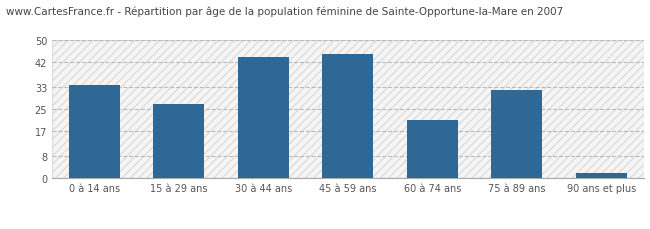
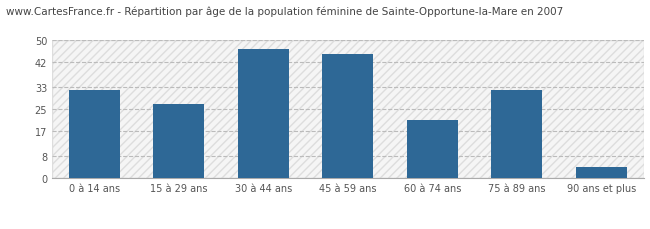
0 à 14 ans: 34 -> 32
30 à 44 ans: 44 -> 47
90 ans et plus: 2 -> 4
